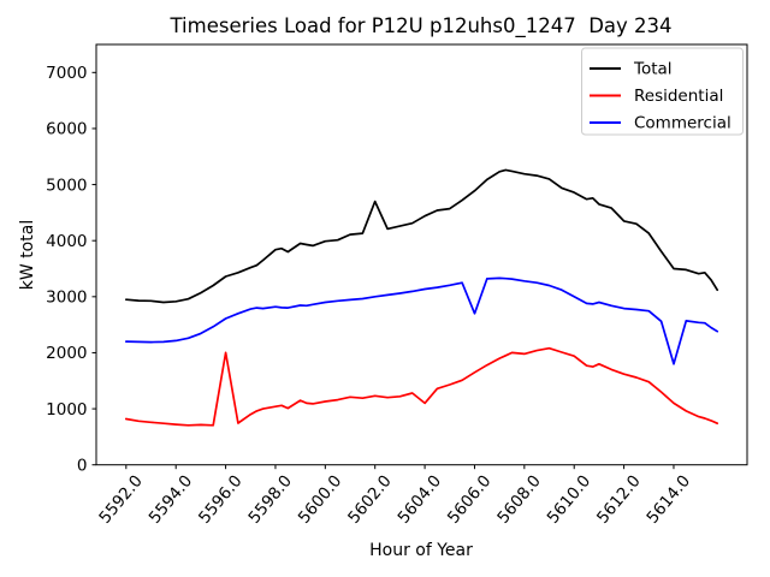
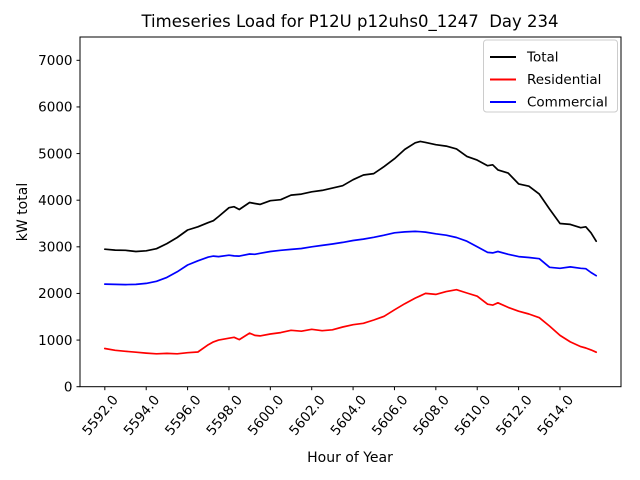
Residential/5596.0: 2000 -> 700
Total/5602.0: 4700 -> 4200
Residential/5604.0: 1100 -> 1300
Commercial/5606.0: 2700 -> 3300
Commercial/5614.0: 1800 -> 2500
